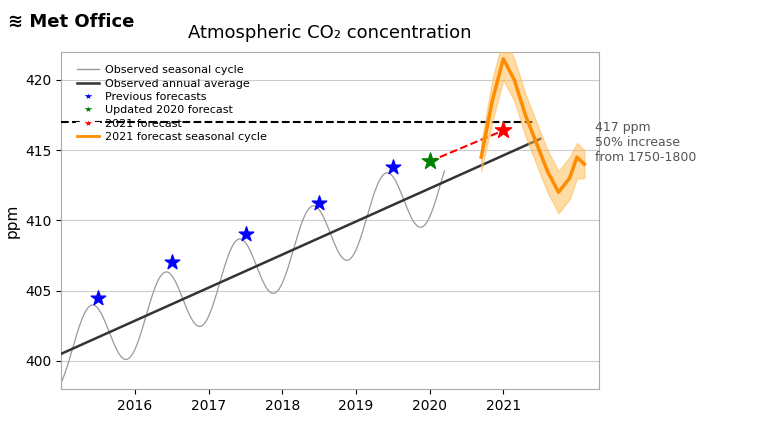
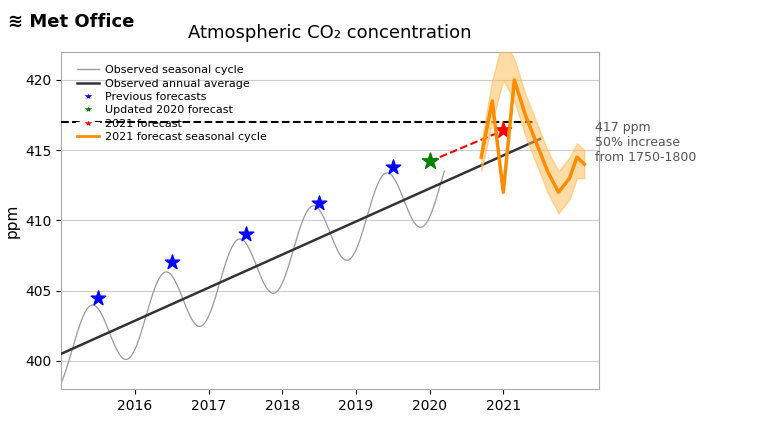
2021 forecast seasonal cycle/2021: 421.5 -> 412.0
